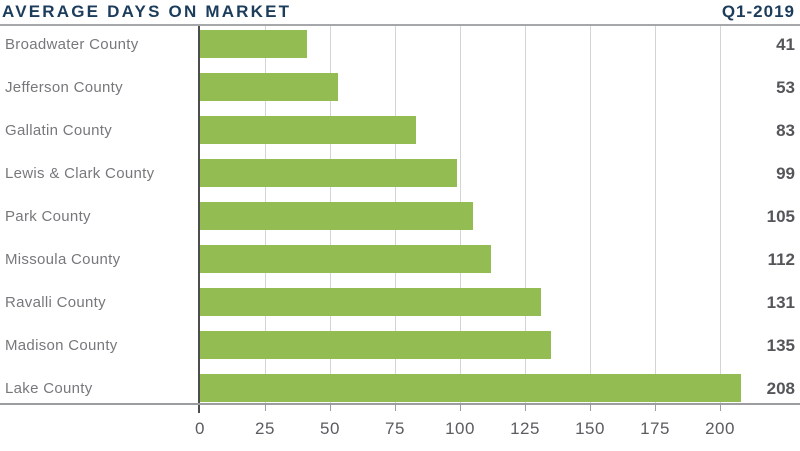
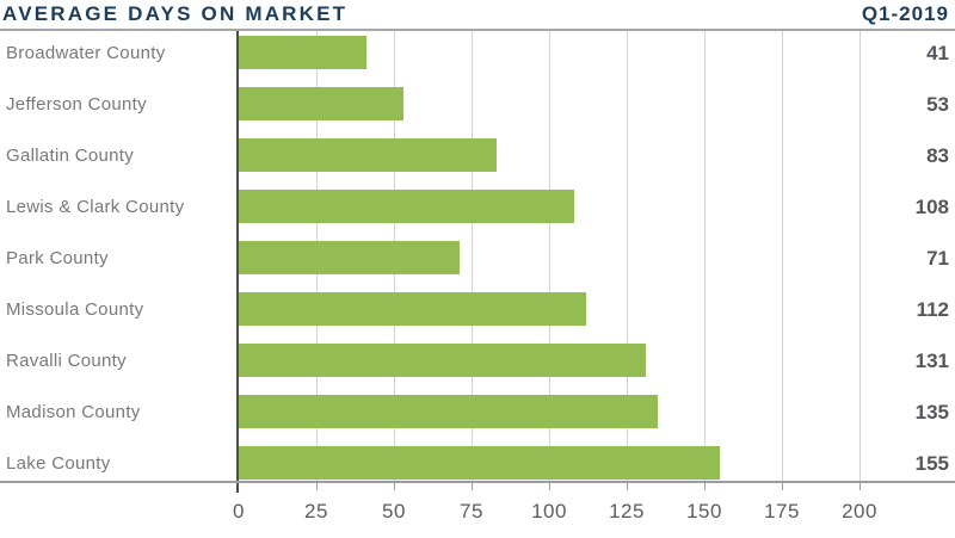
Lewis & Clark County: 99 -> 108
Park County: 105 -> 71
Lake County: 208 -> 155
